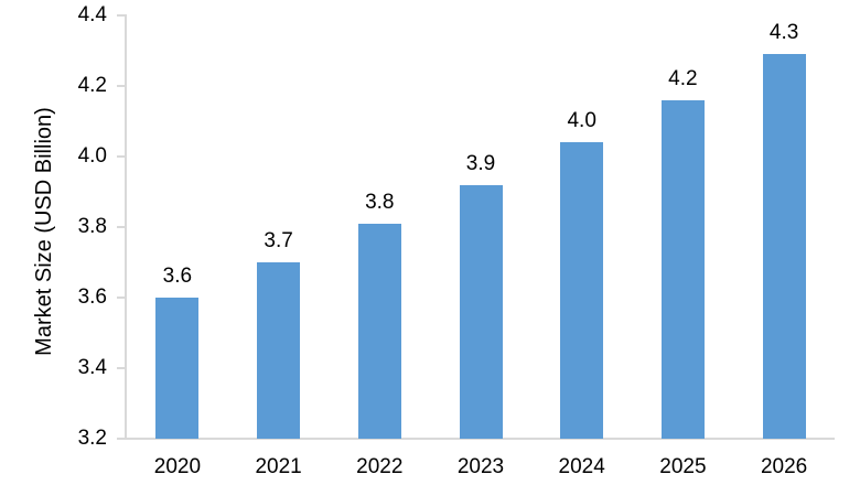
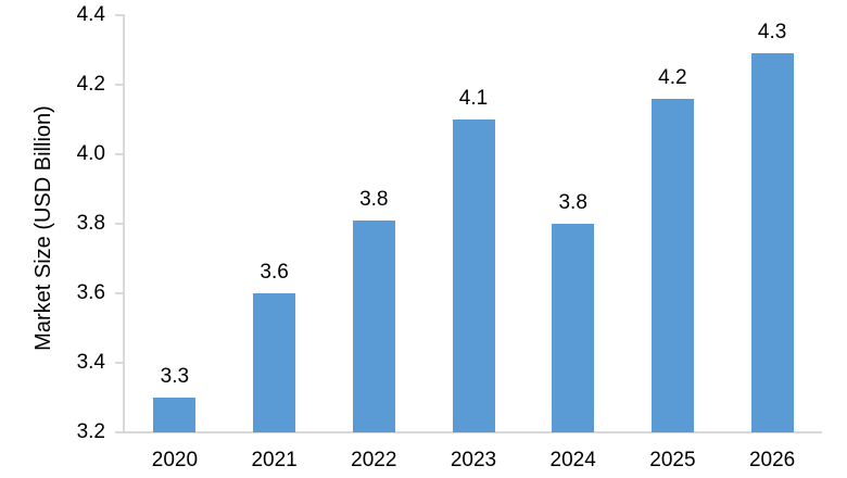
2020: 3.6 -> 3.3
2021: 3.7 -> 3.6
2023: 3.9 -> 4.1
2024: 4.0 -> 3.8
